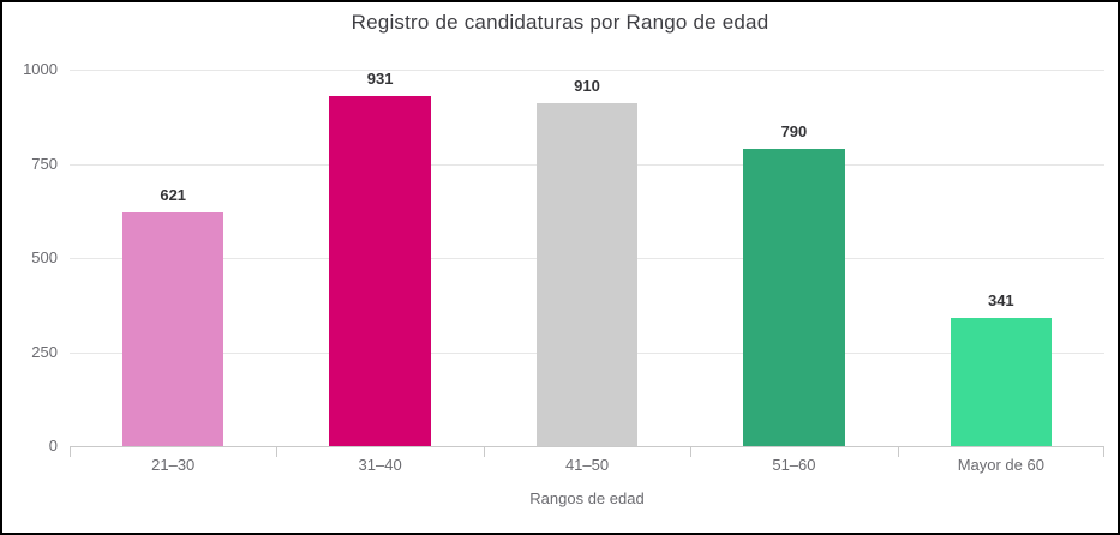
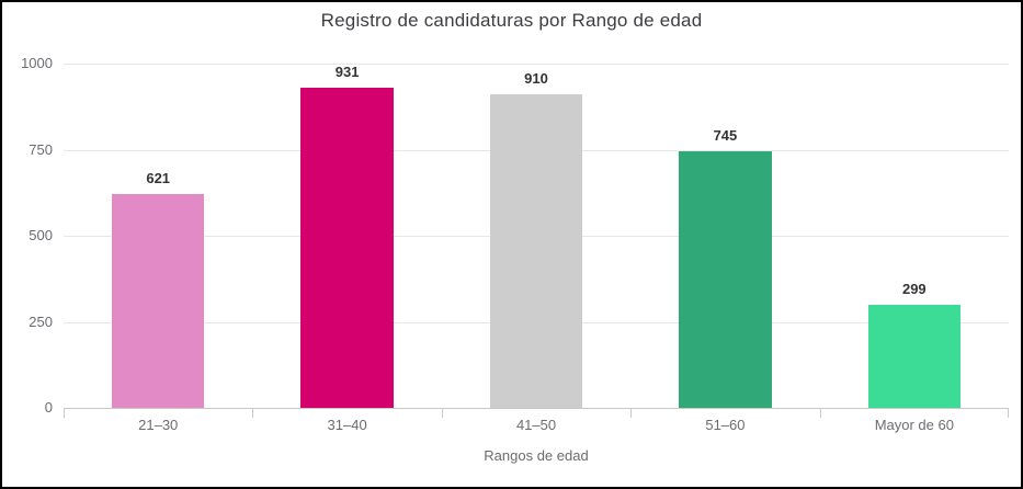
51–60: 790 -> 745
Mayor de 60: 341 -> 299
